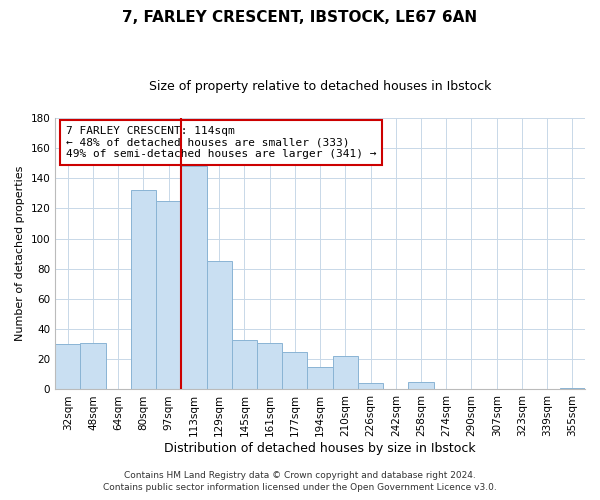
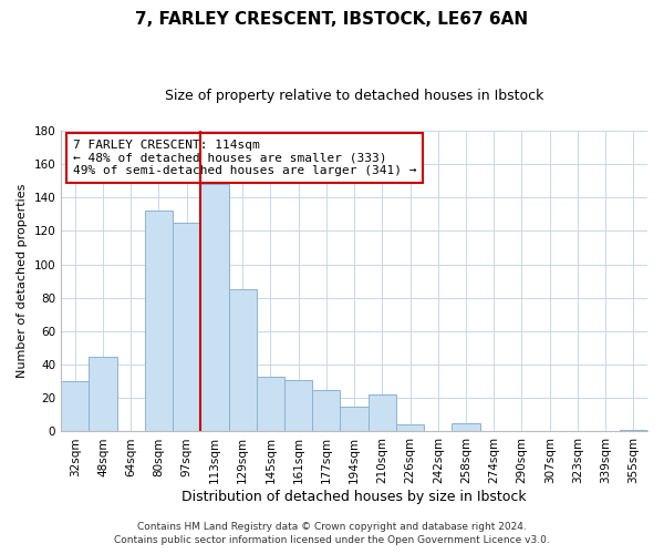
48sqm: 31 -> 45
